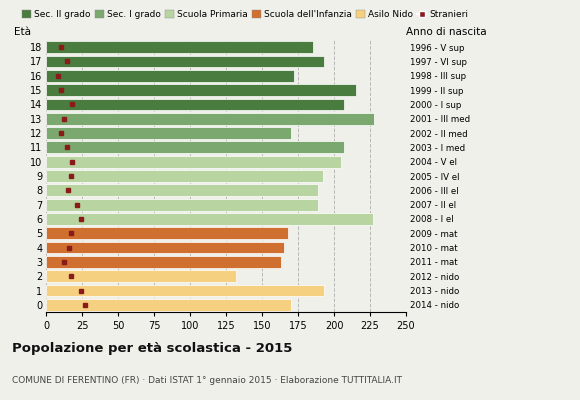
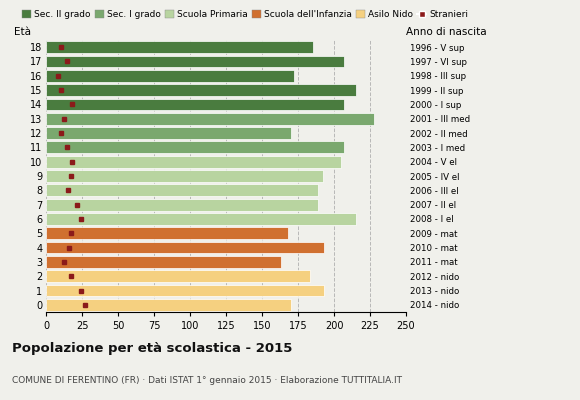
17: 193 -> 207
6: 227 -> 215
4: 165 -> 193
2: 132 -> 183
